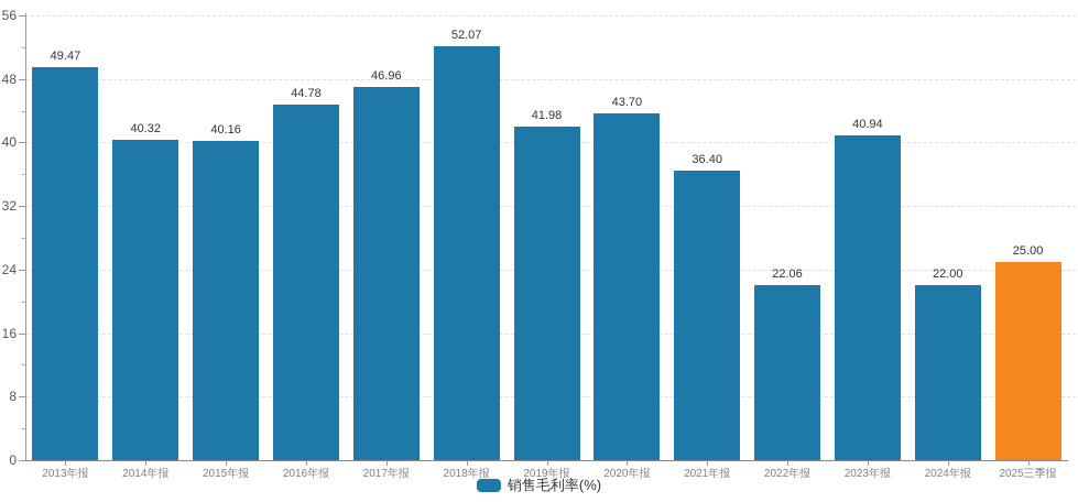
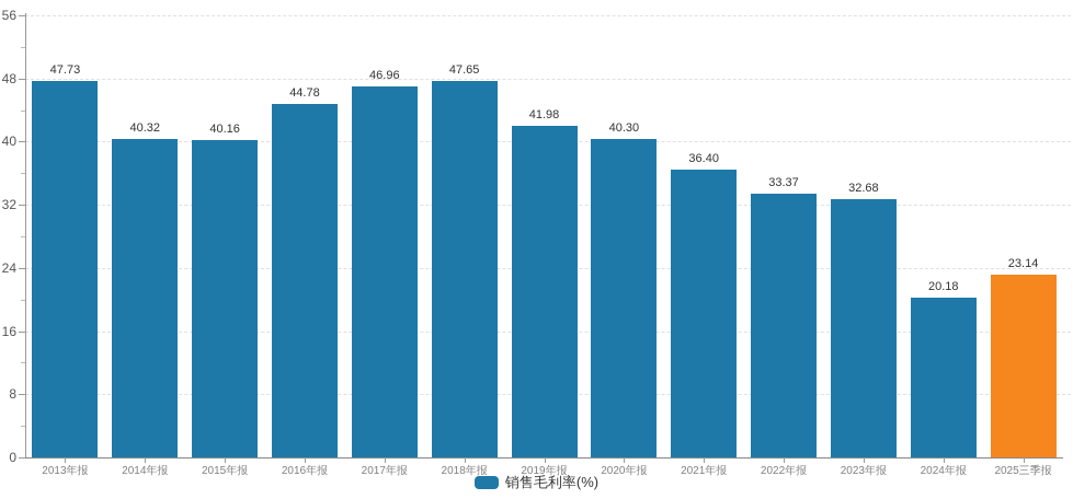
2013年报: 49.47 -> 47.73
2018年报: 52.07 -> 47.65
2020年报: 43.70 -> 40.30
2022年报: 22.06 -> 33.37
2023年报: 40.94 -> 32.68
2024年报: 22.00 -> 20.18
2025三季报: 25.00 -> 23.14
